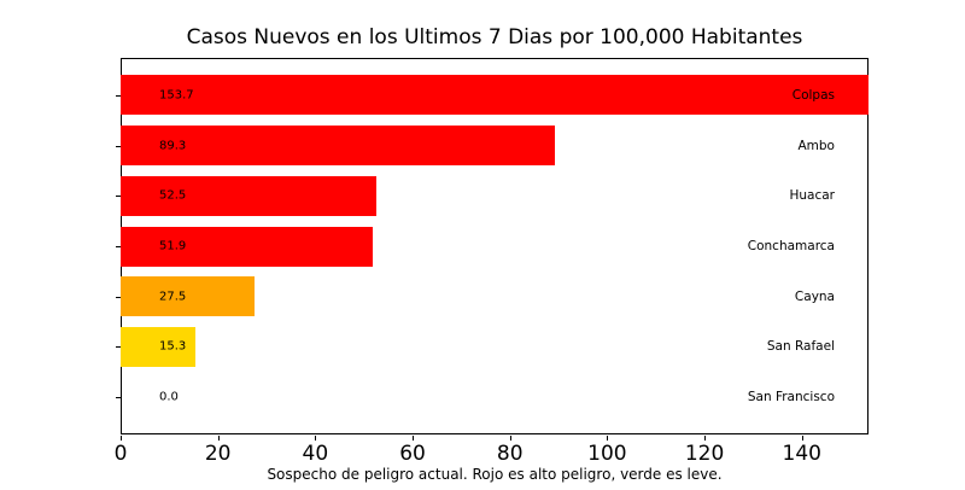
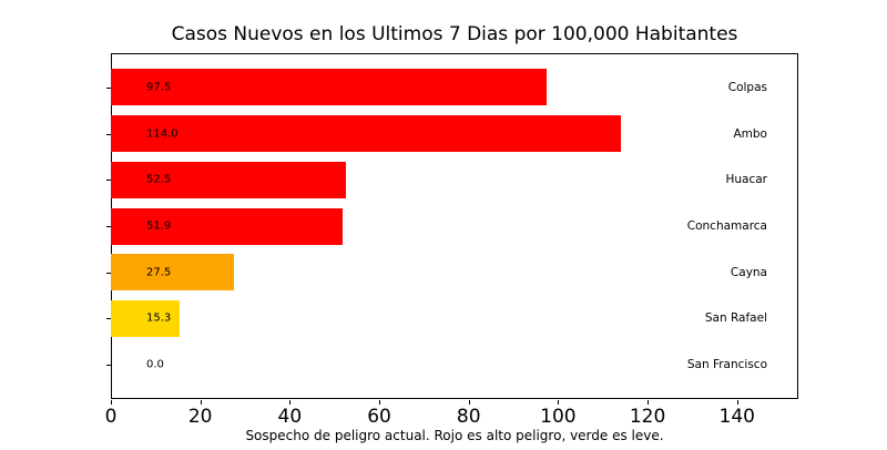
Colpas: 153.7 -> 97.5
Ambo: 89.3 -> 114.0
